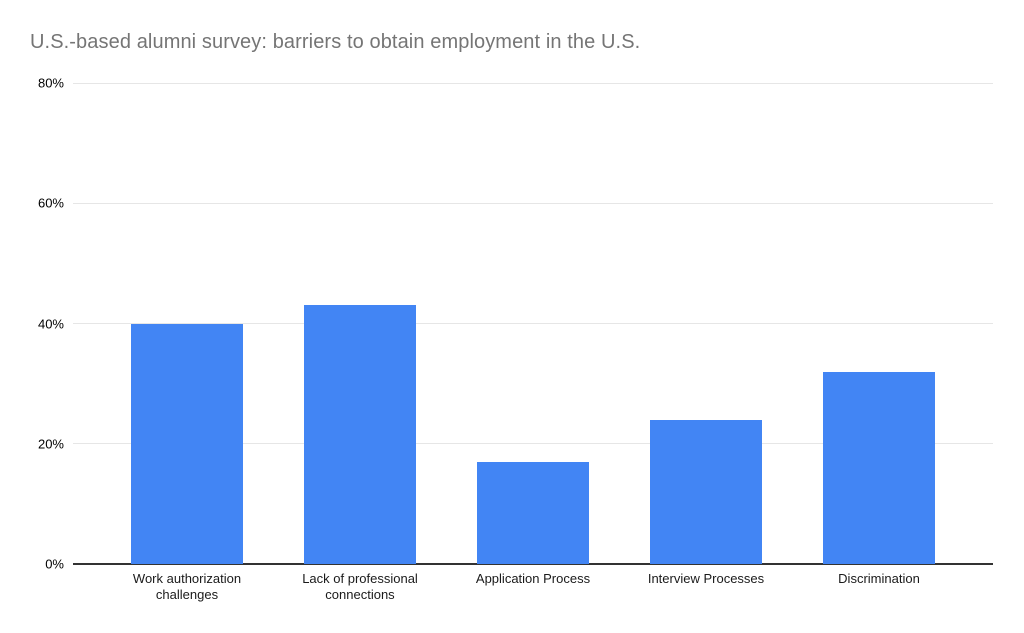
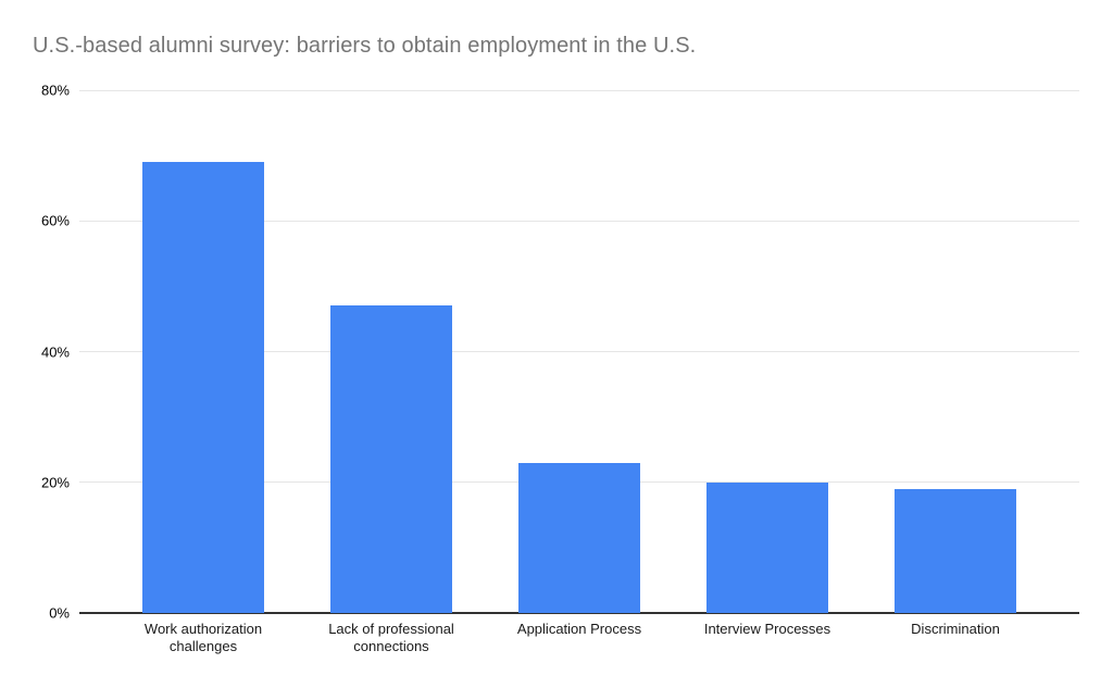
Work authorization challenges: 40% -> 69%
Lack of professional connections: 43% -> 47%
Application Process: 17% -> 23%
Interview Processes: 24% -> 20%
Discrimination: 32% -> 19%
